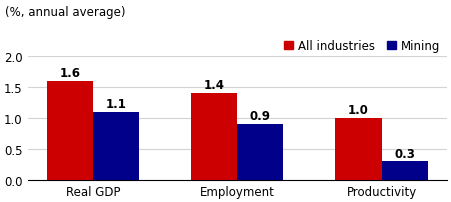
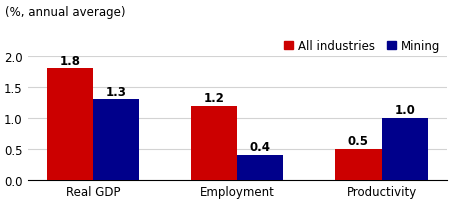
All industries/Real GDP: 1.6 -> 1.8
Mining/Real GDP: 1.1 -> 1.3
All industries/Employment: 1.4 -> 1.2
Mining/Employment: 0.9 -> 0.4
All industries/Productivity: 1.0 -> 0.5
Mining/Productivity: 0.3 -> 1.0
